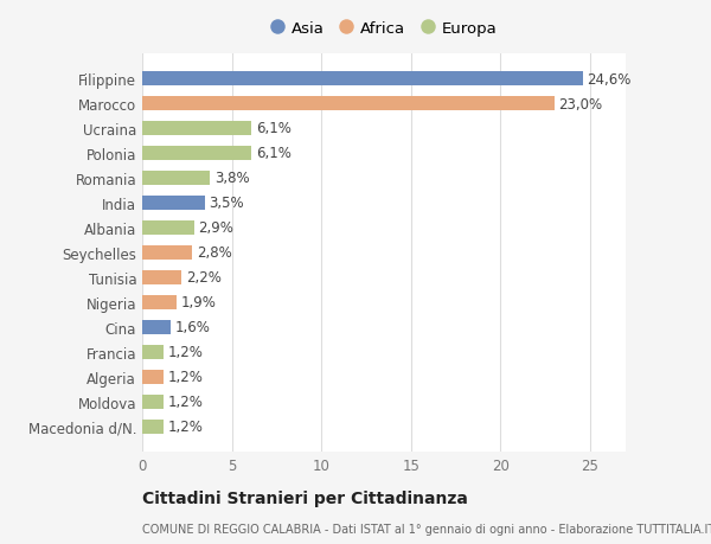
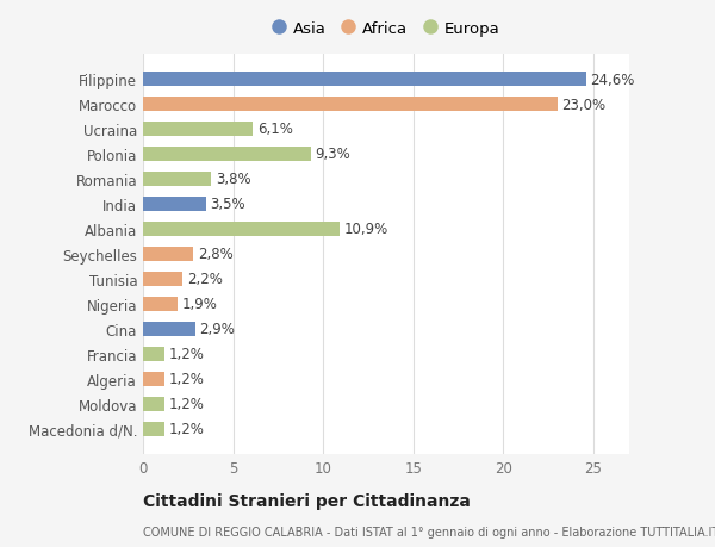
Polonia: 6,1% -> 9,3%
Albania: 2,9% -> 10,9%
Cina: 1,6% -> 2,9%
